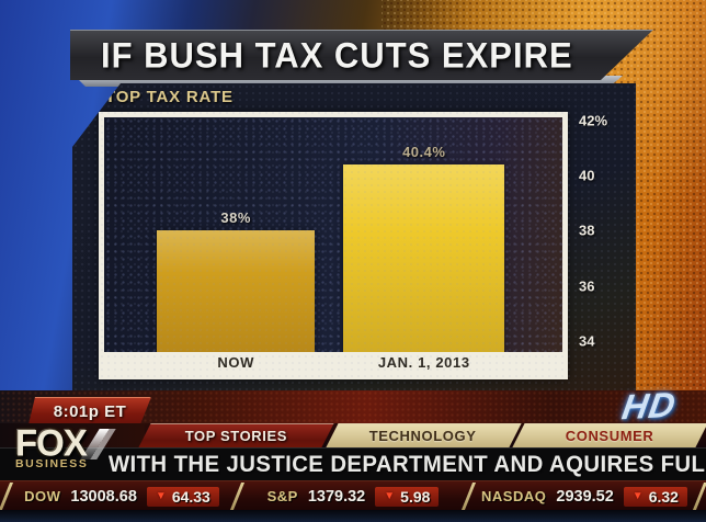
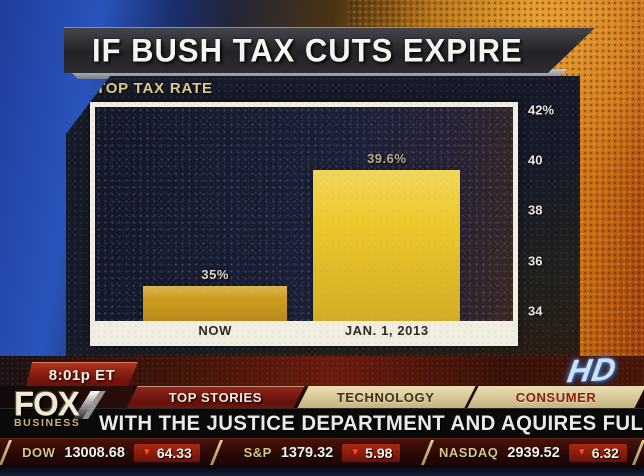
NOW: 38% -> 35%
JAN. 1, 2013: 40.4% -> 39.6%
